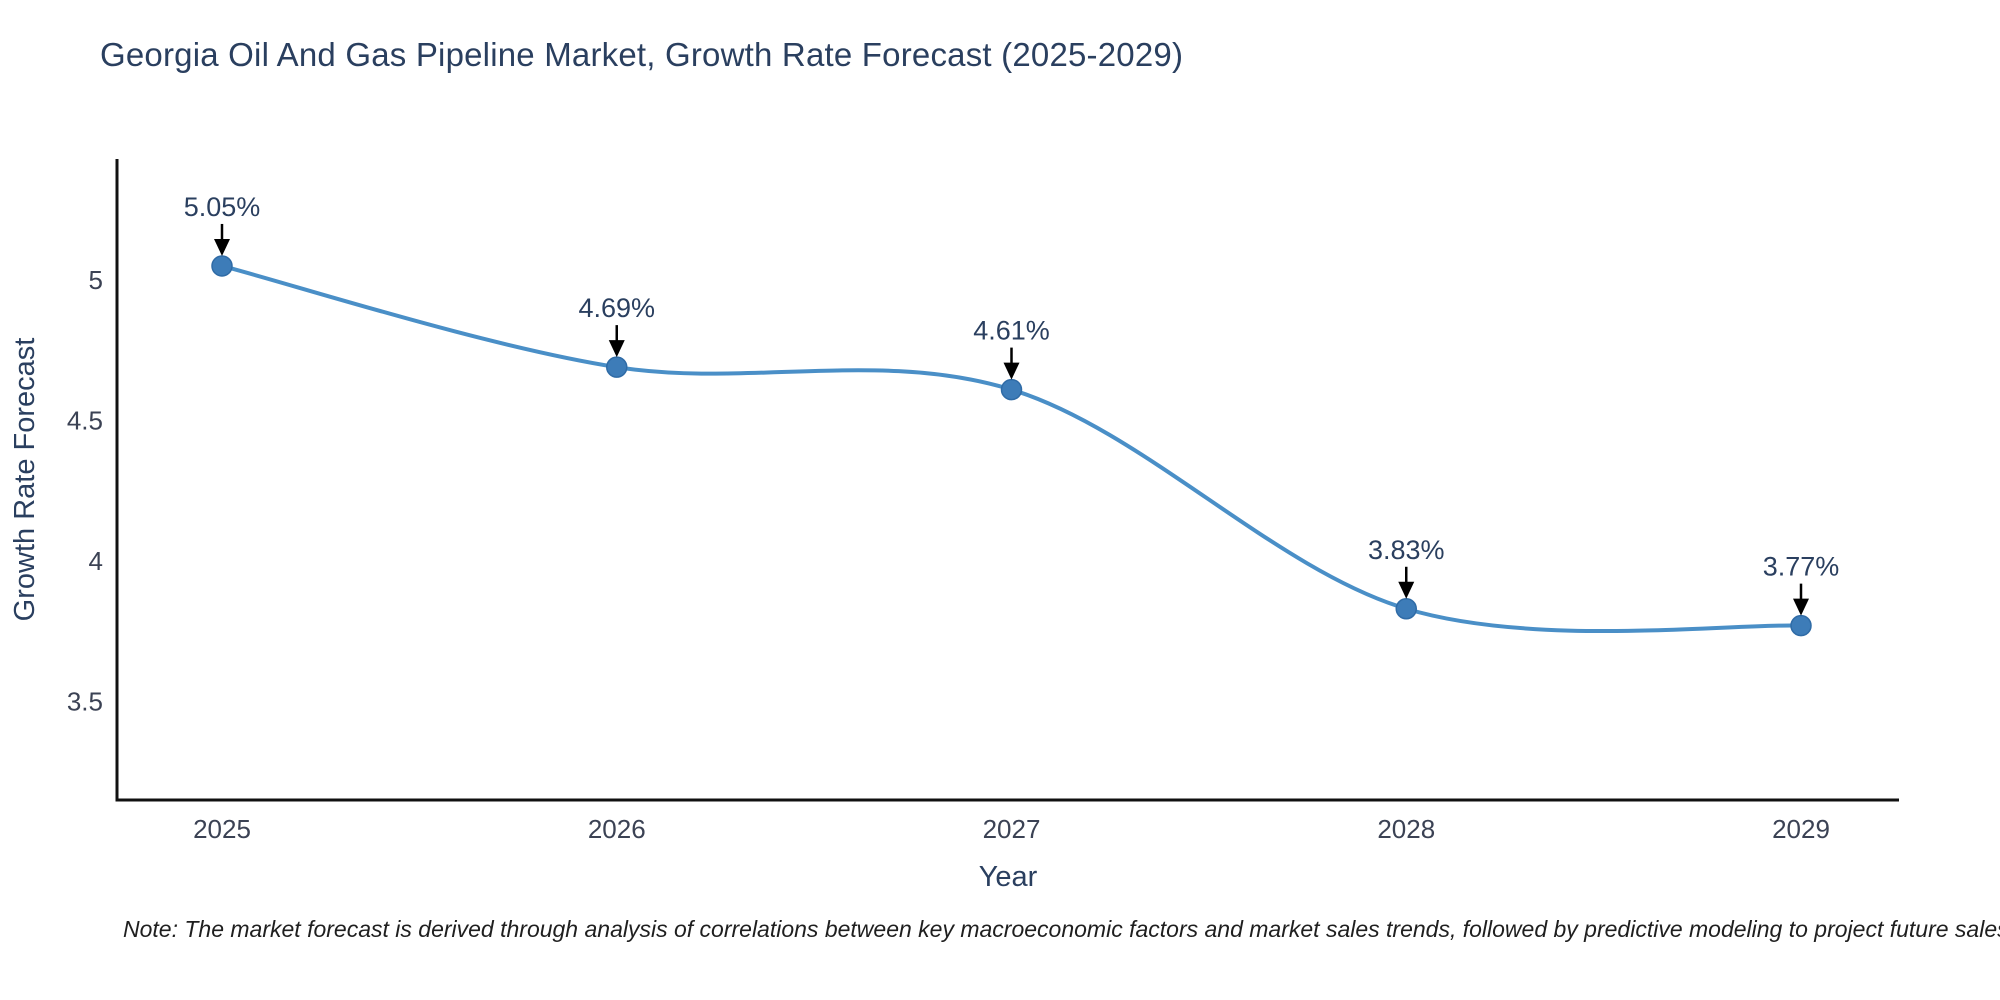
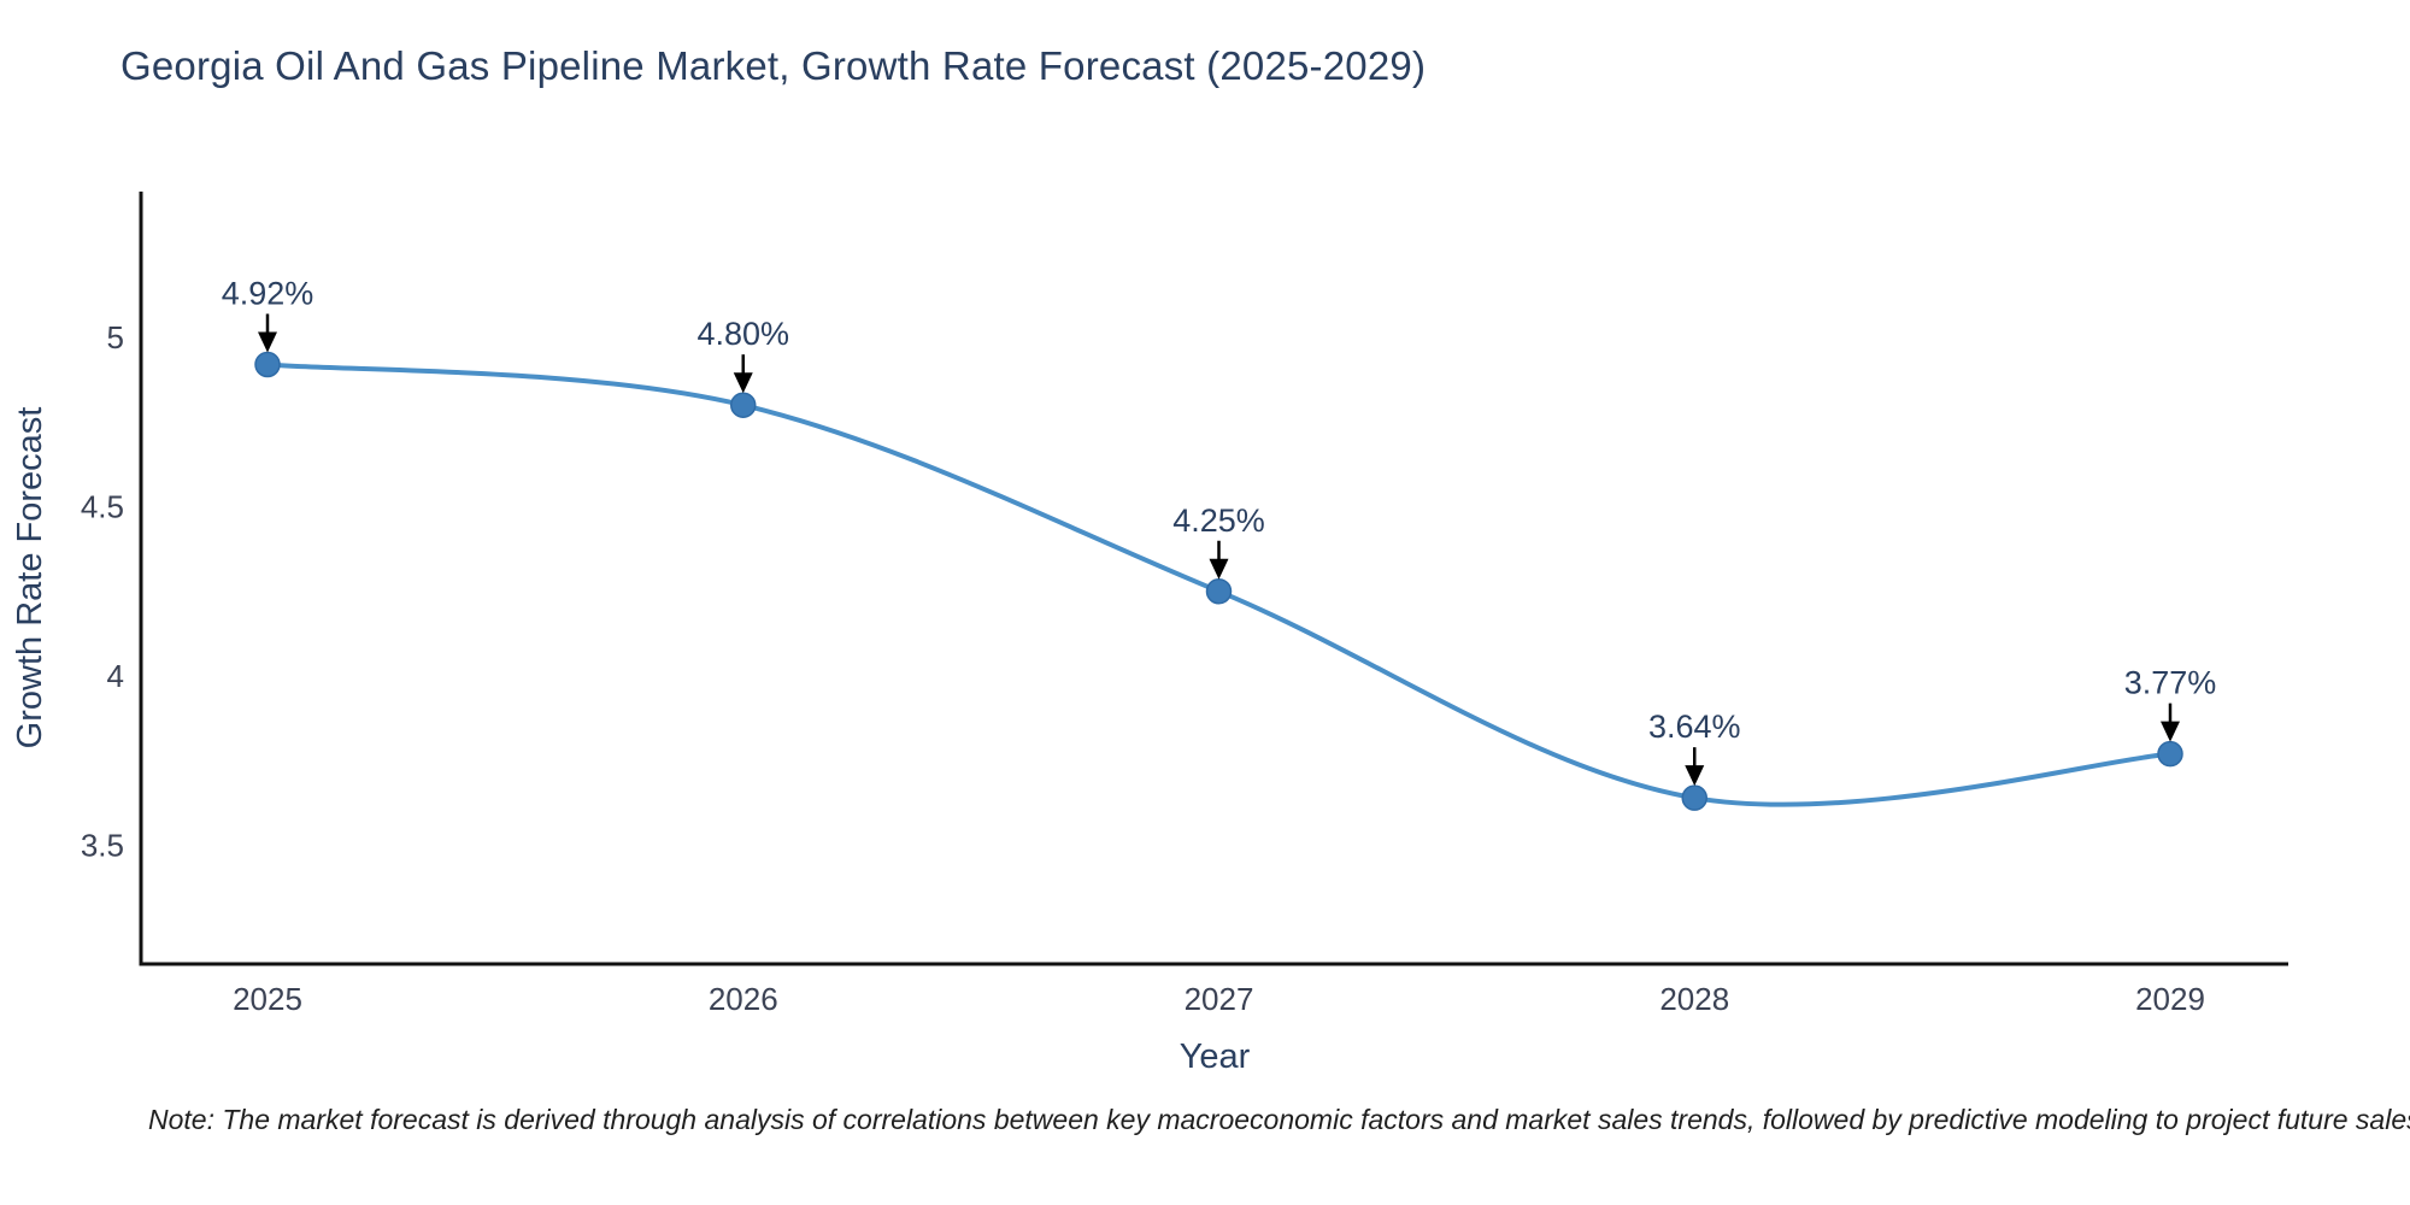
2025: 5.05% -> 4.92%
2026: 4.69% -> 4.80%
2027: 4.61% -> 4.25%
2028: 3.83% -> 3.64%
